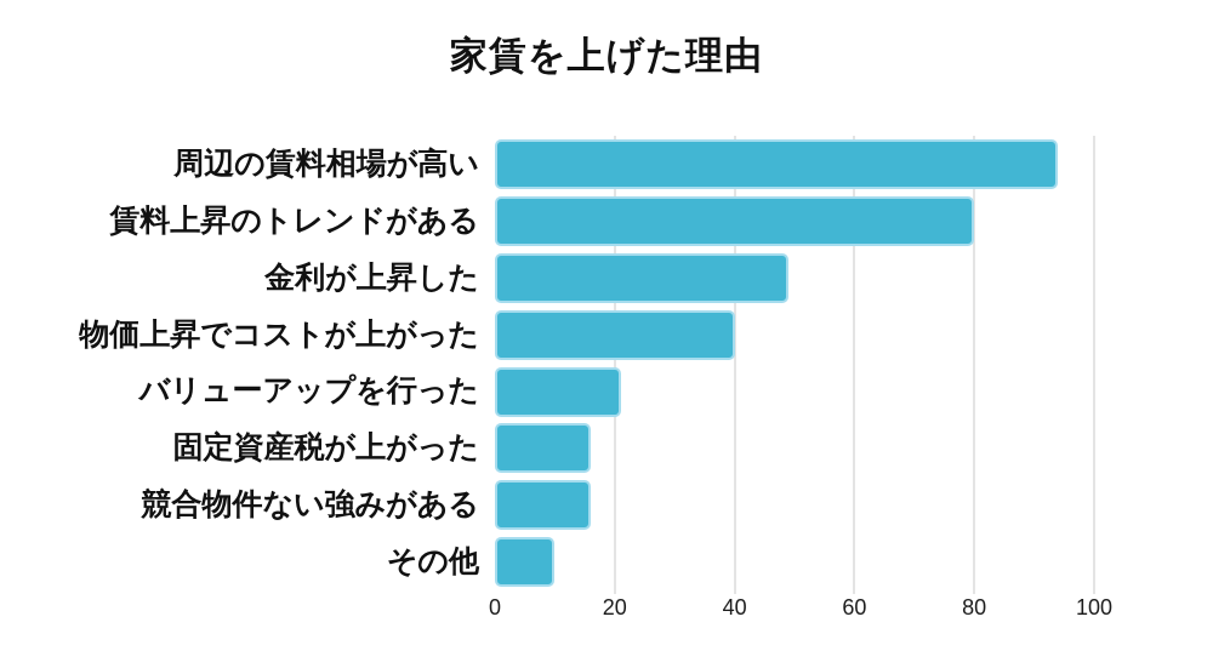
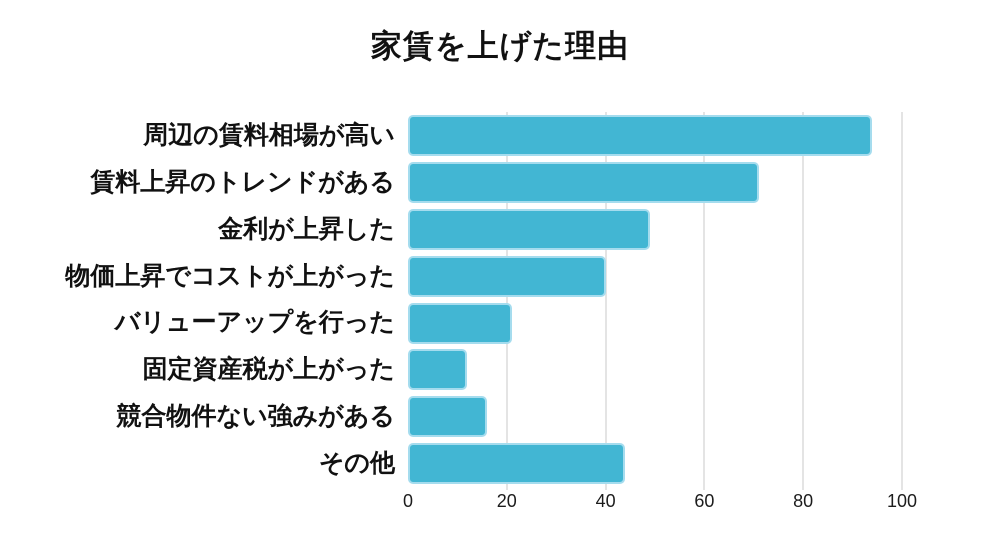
賃料上昇のトレンドがある: 80 -> 71
固定資産税が上がった: 16 -> 12
その他: 10 -> 44
